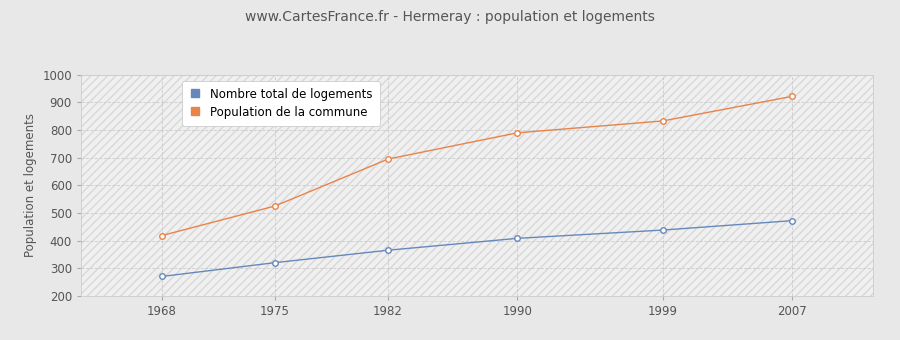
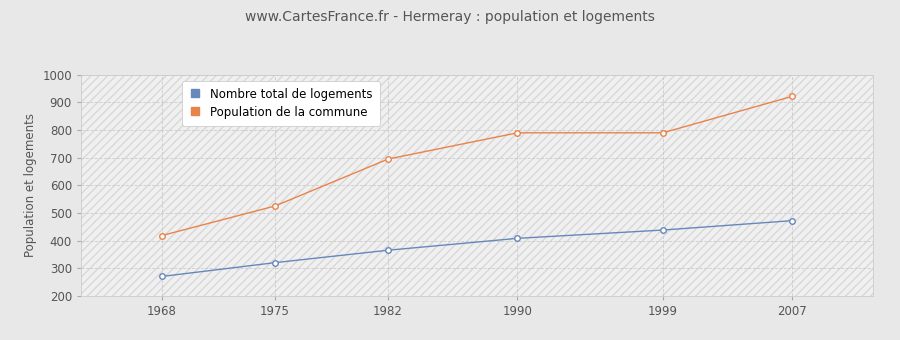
Population de la commune/1999: 833 -> 790
